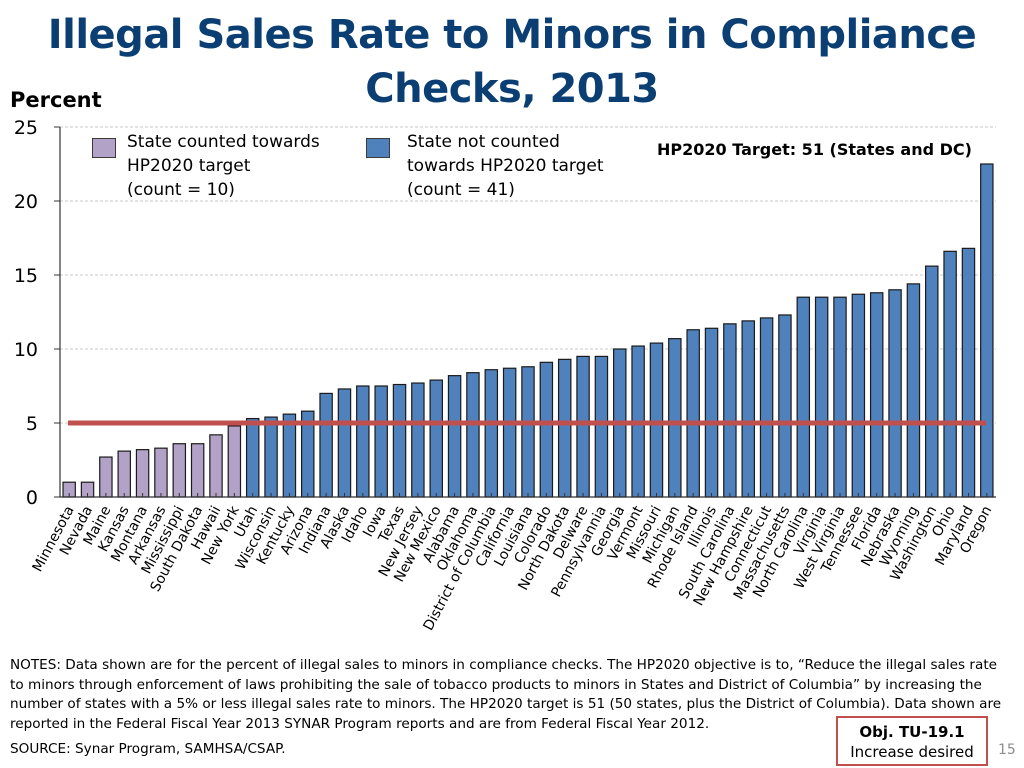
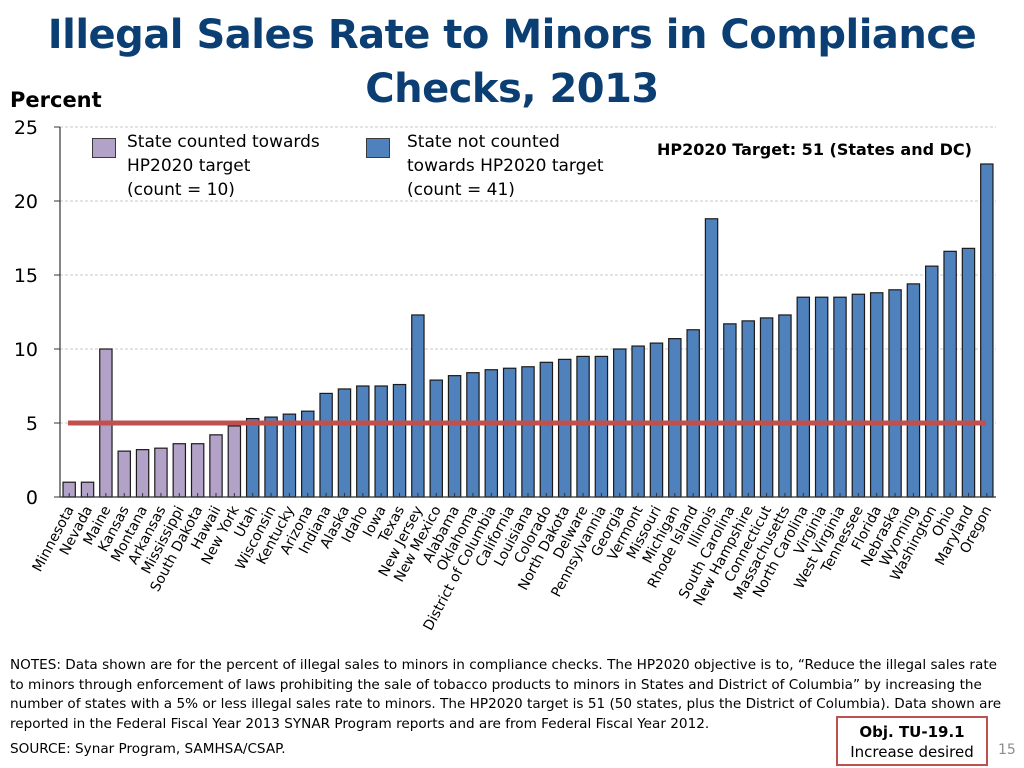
Maine: 2.7 -> 10.0
New Jersey: 7.7 -> 12.3
Illinois: 11.4 -> 18.8
